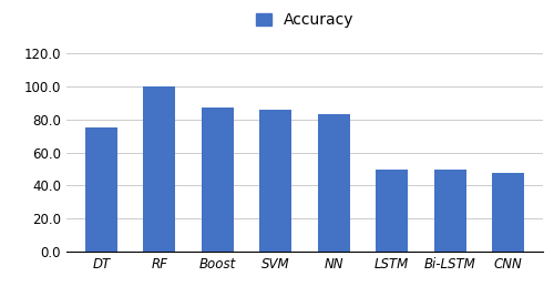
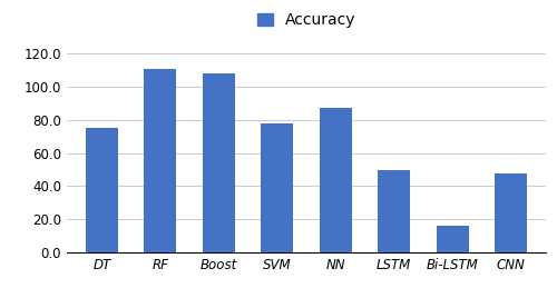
RF: 100 -> 111
Boost: 87 -> 108
SVM: 86 -> 78
NN: 83 -> 87
Bi-LSTM: 50 -> 16
